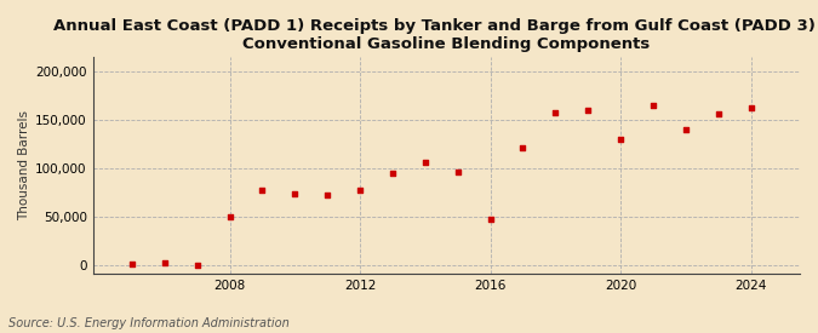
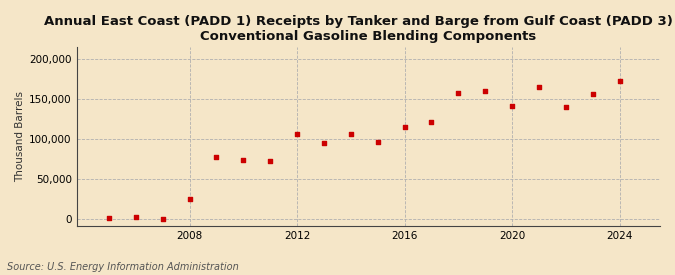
2008: 50,000 -> 25,000
2012: 78,000 -> 107,000
2016: 48,000 -> 115,000
2020: 130,000 -> 142,000
2024: 162,000 -> 172,000
